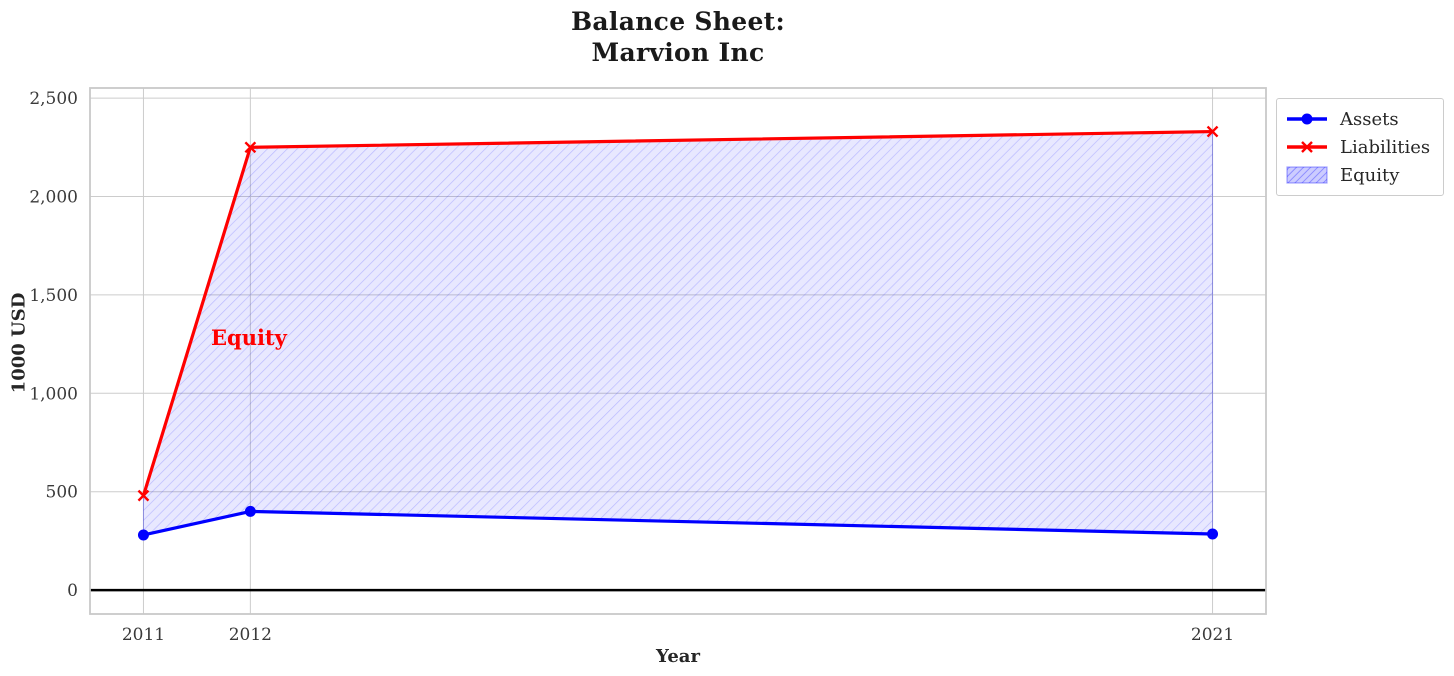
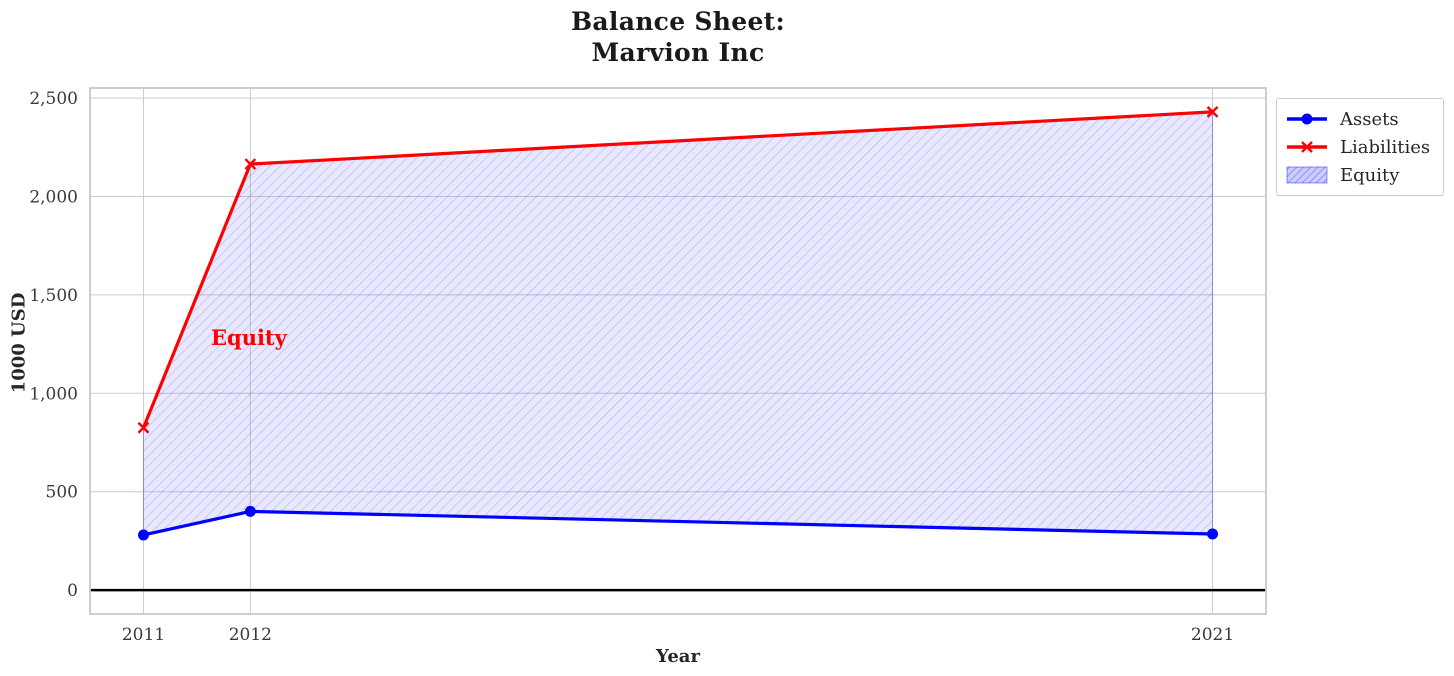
Liabilities/2011: 480 -> 820
Liabilities/2012: 2250 -> 2160
Liabilities/2021: 2330 -> 2430
